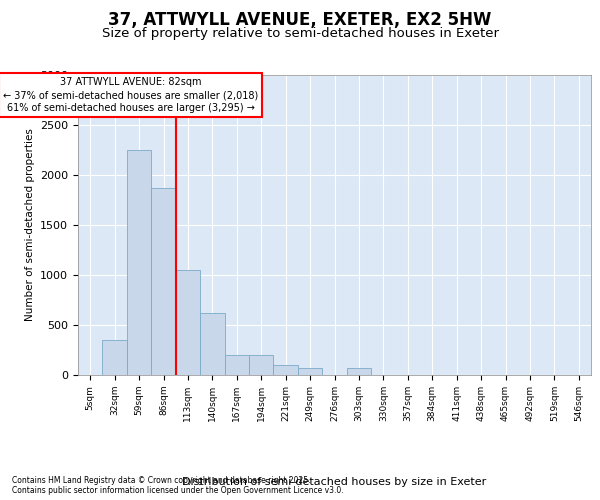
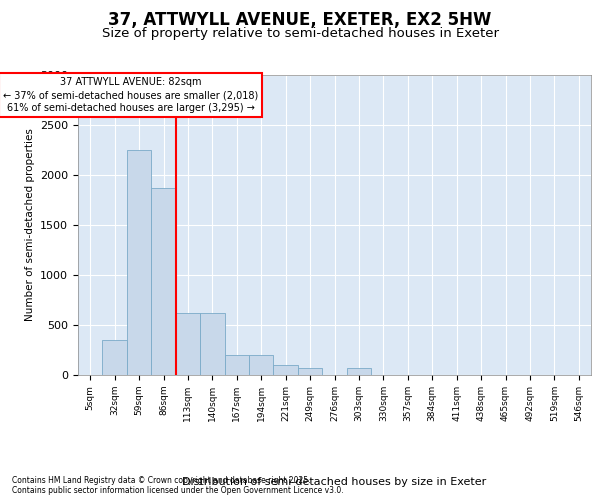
113sqm: 1050 -> 620
